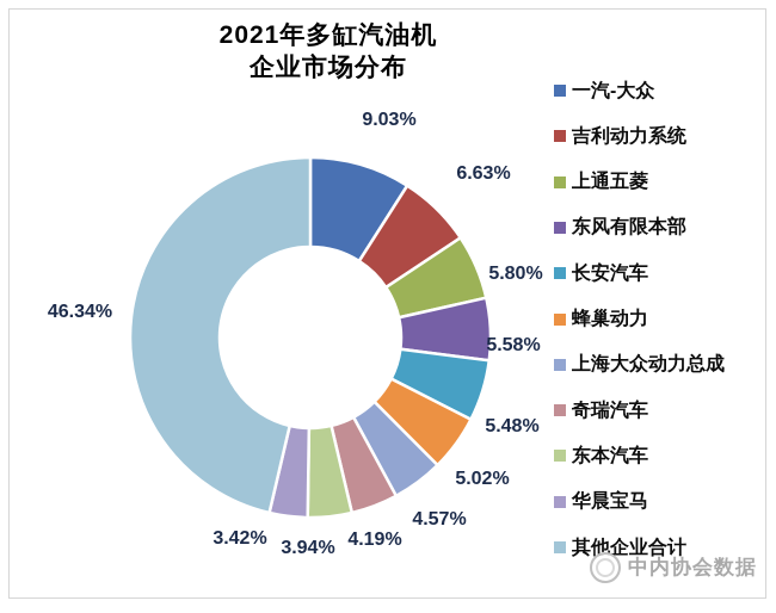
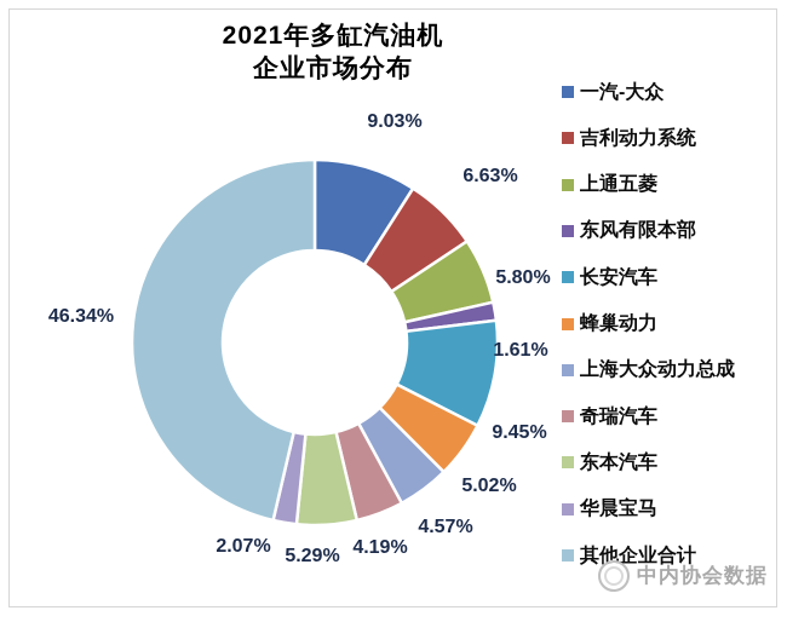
东风有限本部: 5.58% -> 1.61%
长安汽车: 5.48% -> 9.45%
东本汽车: 3.94% -> 5.29%
华晨宝马: 3.42% -> 2.07%
